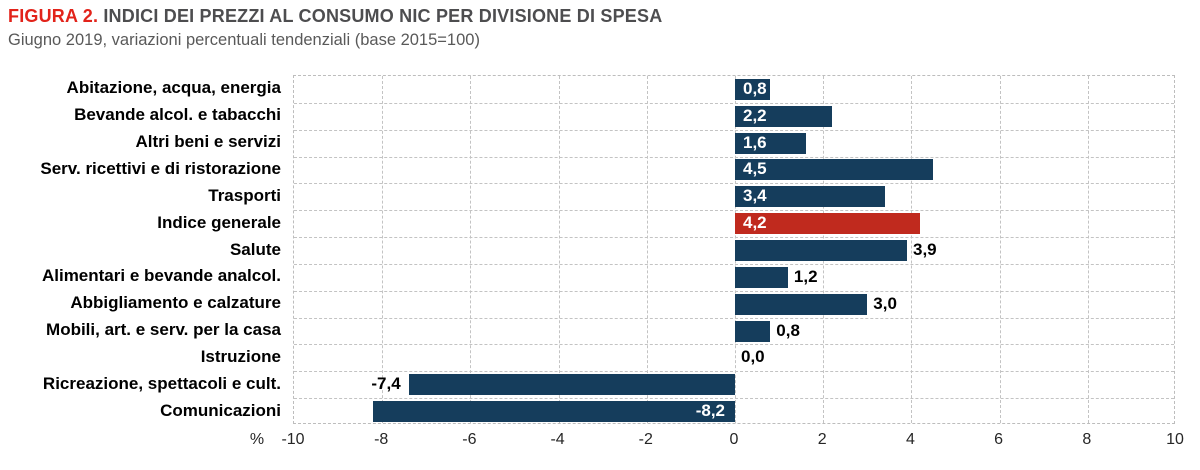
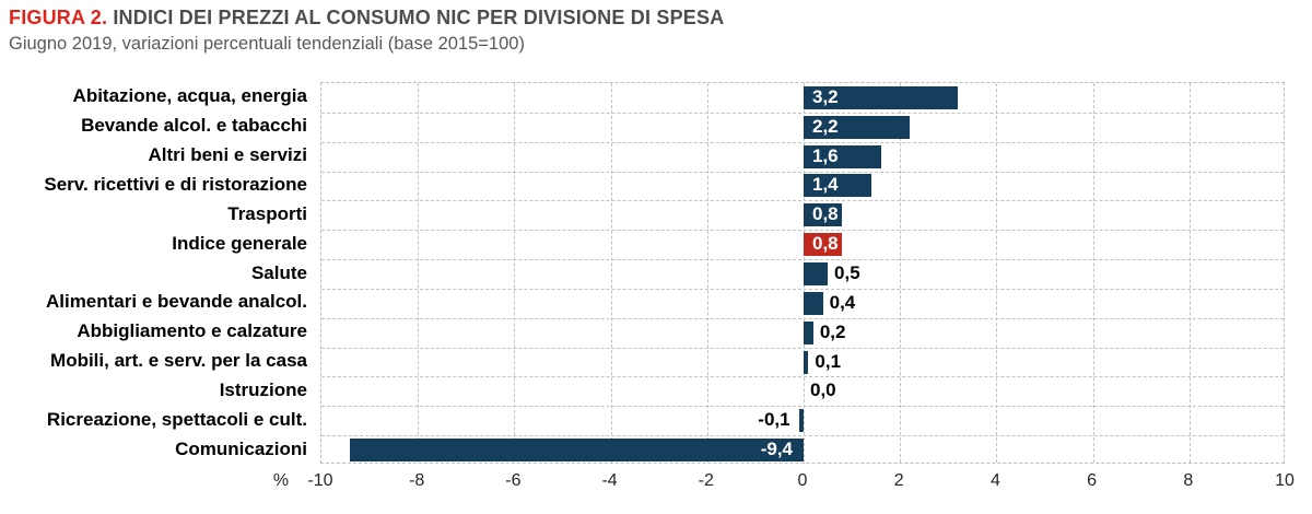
Abitazione, acqua, energia: 0,8 -> 3,2
Serv. ricettivi e di ristorazione: 4,5 -> 1,4
Trasporti: 3,4 -> 0,8
Indice generale: 4,2 -> 0,8
Salute: 3,9 -> 0,5
Alimentari e bevande analcol.: 1,2 -> 0,4
Abbigliamento e calzature: 3,0 -> 0,2
Mobili, art. e serv. per la casa: 0,8 -> 0,1
Ricreazione, spettacoli e cult.: -7,4 -> -0,1
Comunicazioni: -8,2 -> -9,4
